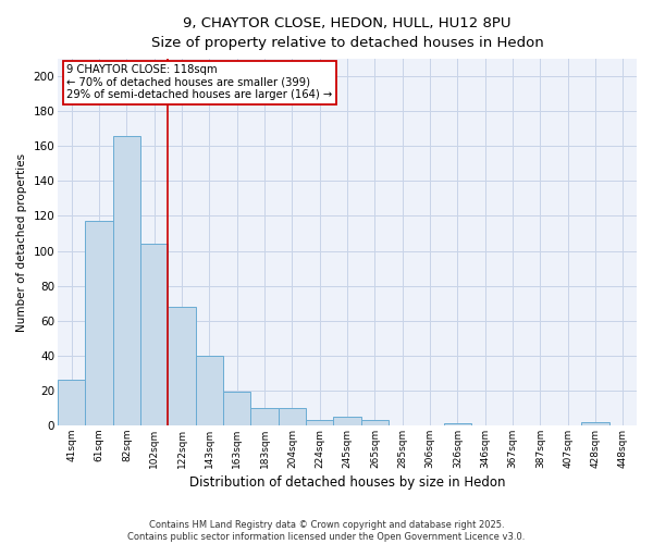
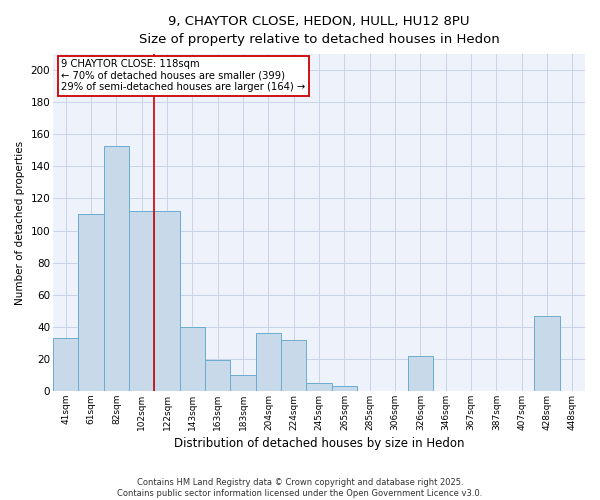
41sqm: 26 -> 33
61sqm: 117 -> 110
82sqm: 166 -> 153
102sqm: 104 -> 112
122sqm: 68 -> 112
204sqm: 10 -> 36
224sqm: 3 -> 32
326sqm: 1 -> 22
428sqm: 2 -> 47
